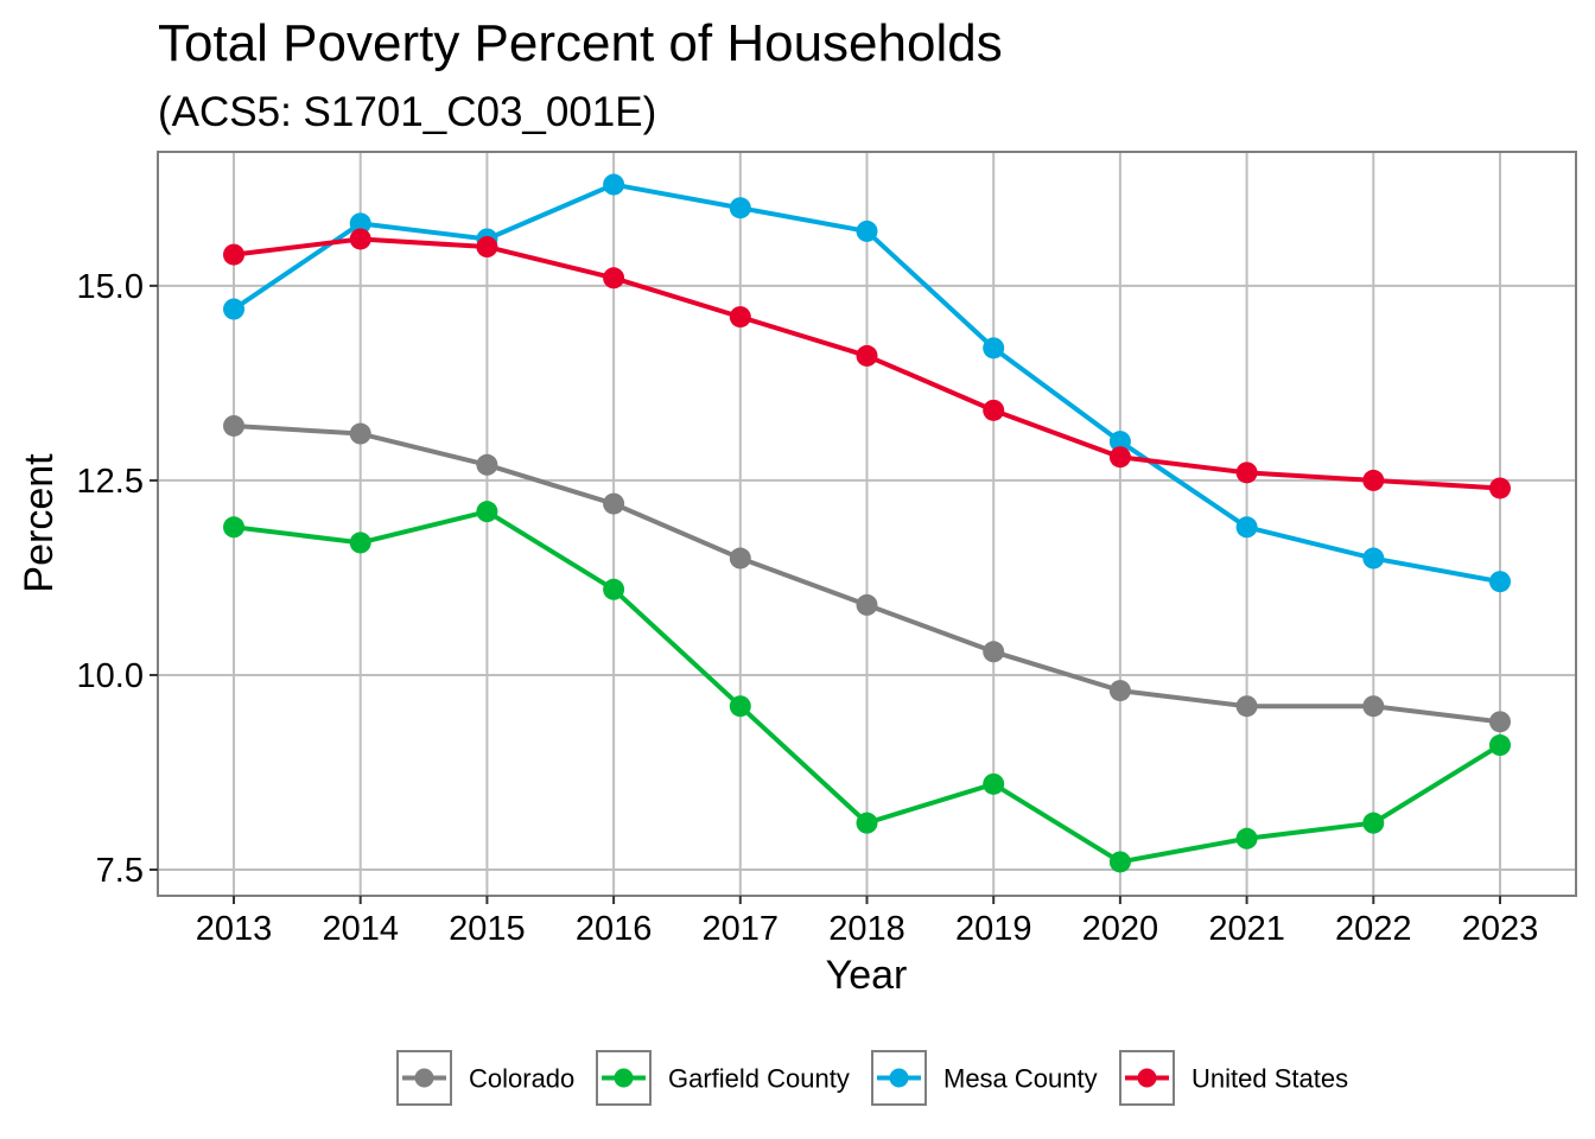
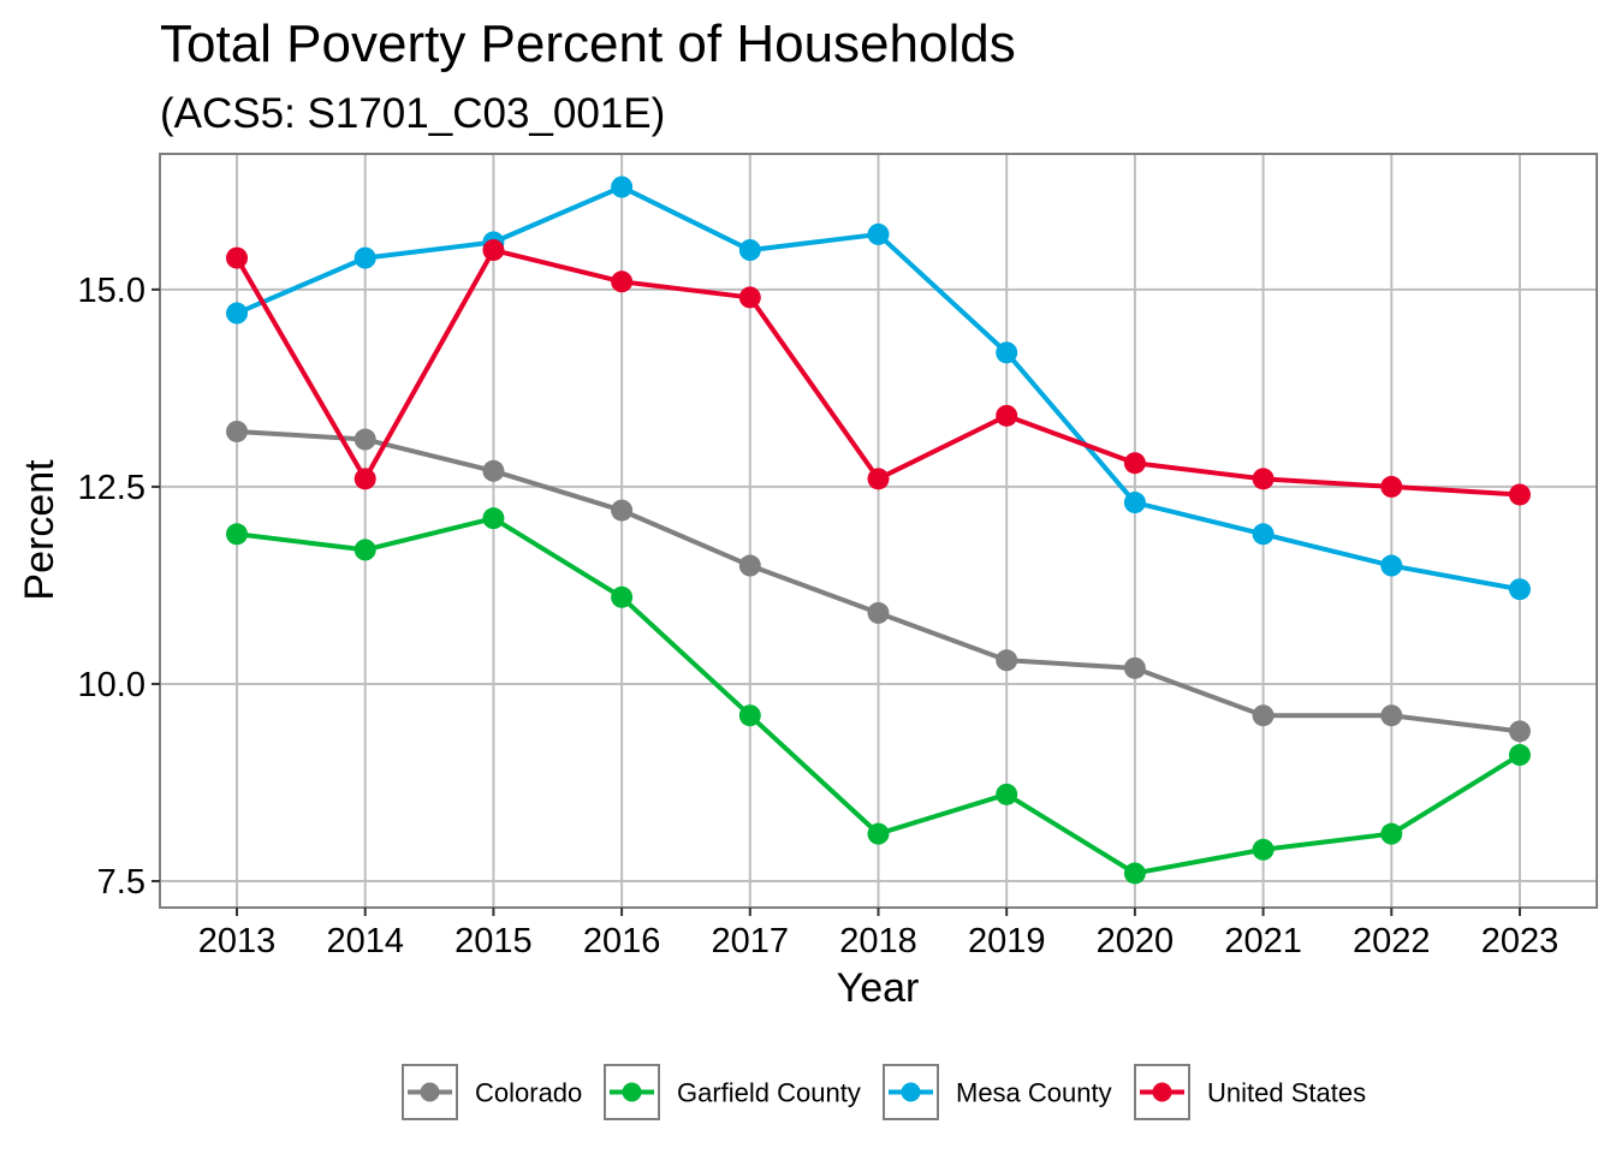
Mesa County/2014: 15.8 -> 15.4
United States/2014: 15.6 -> 12.6
Mesa County/2017: 16.0 -> 15.5
United States/2017: 14.6 -> 14.9
United States/2018: 14.1 -> 12.6
Colorado/2020: 9.8 -> 10.2
Mesa County/2020: 13.0 -> 12.3
